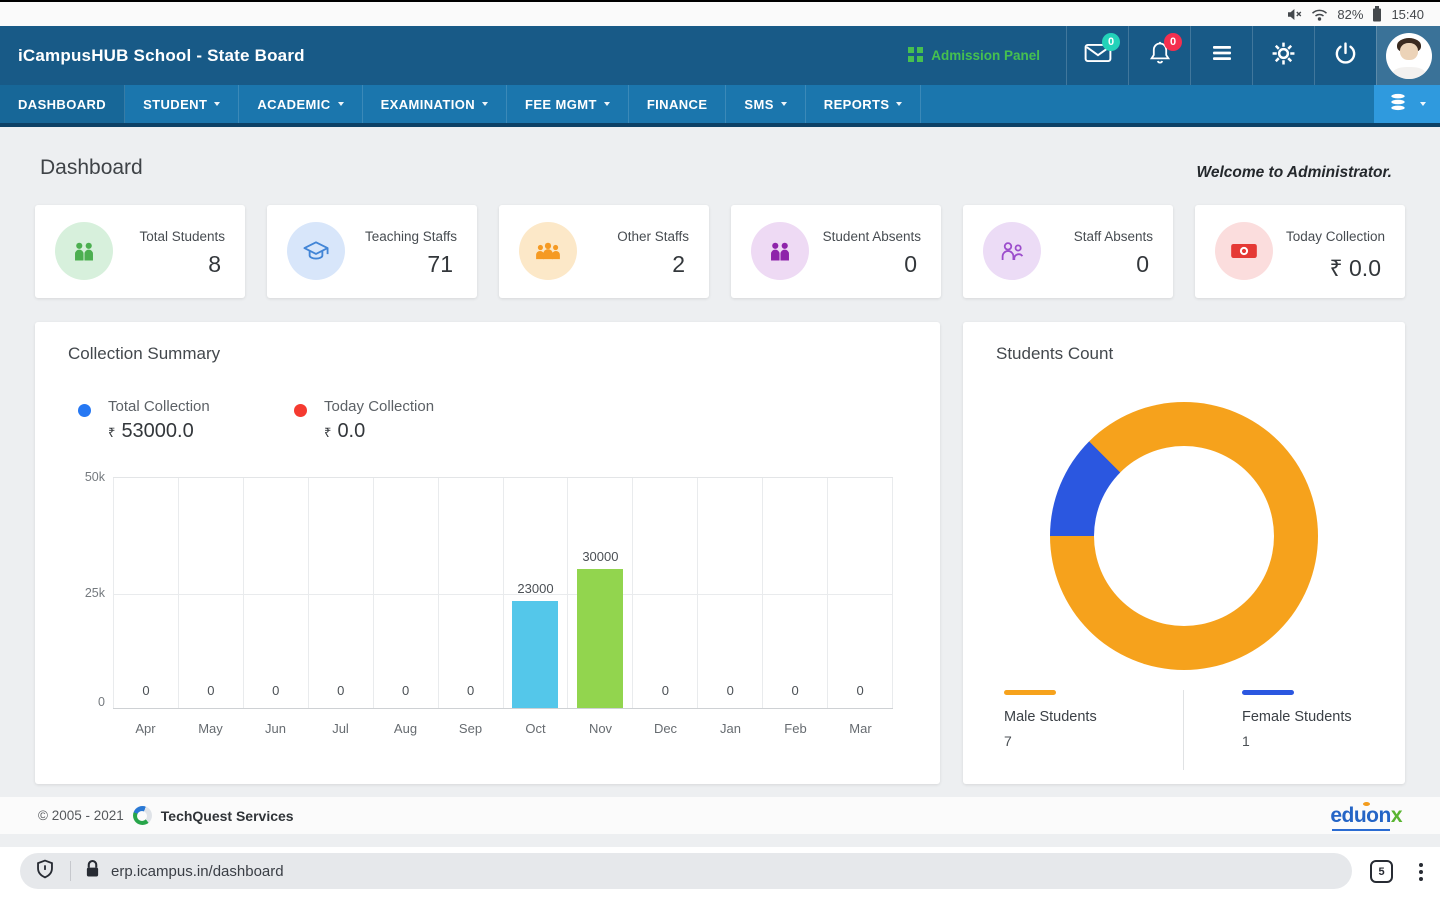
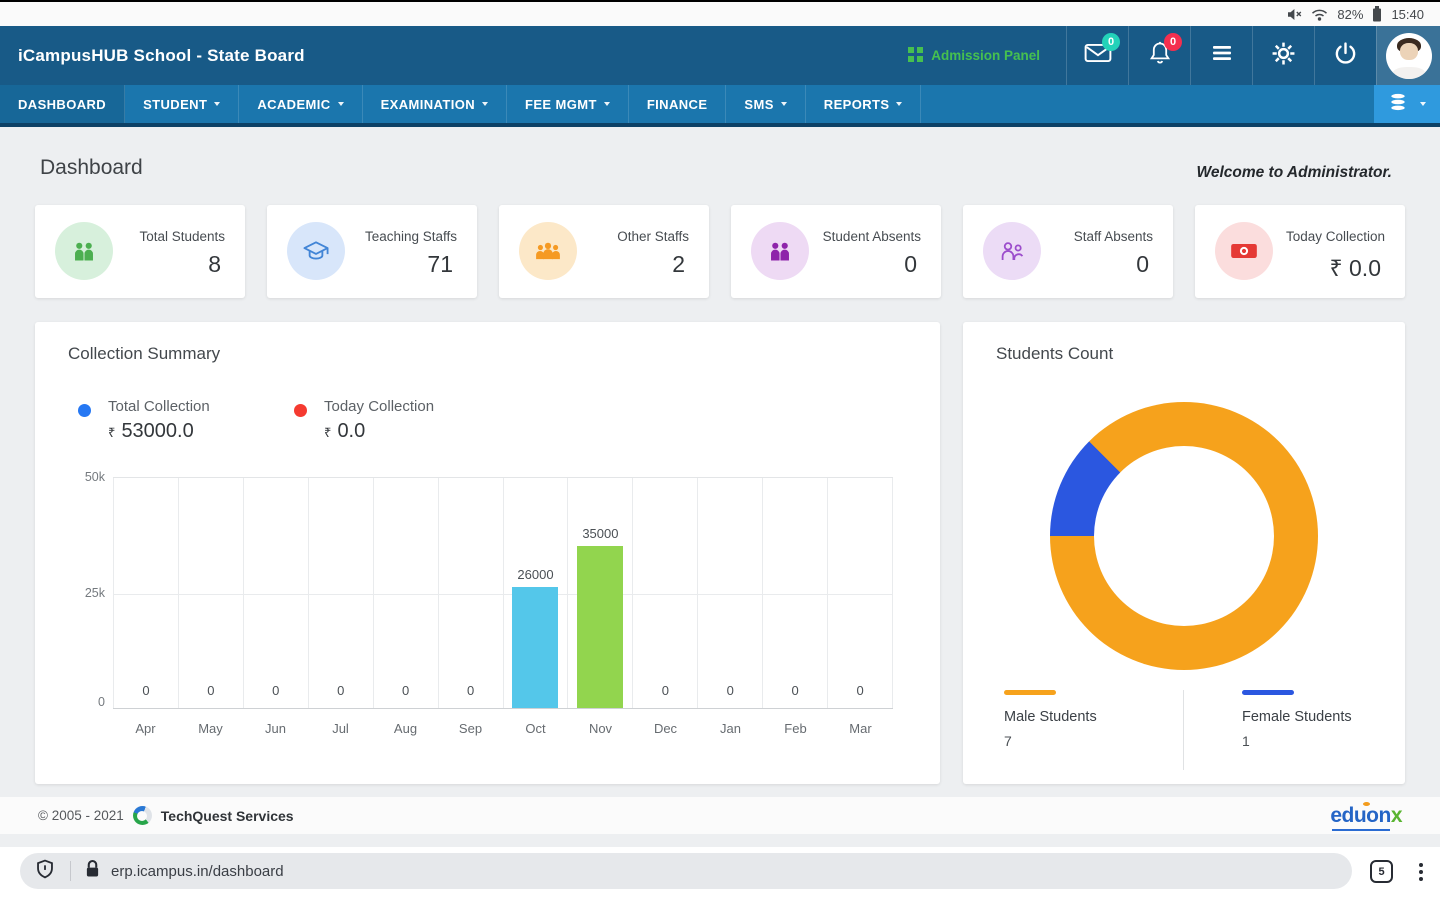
Collection Summary/Oct: 23000 -> 26000
Collection Summary/Nov: 30000 -> 35000
